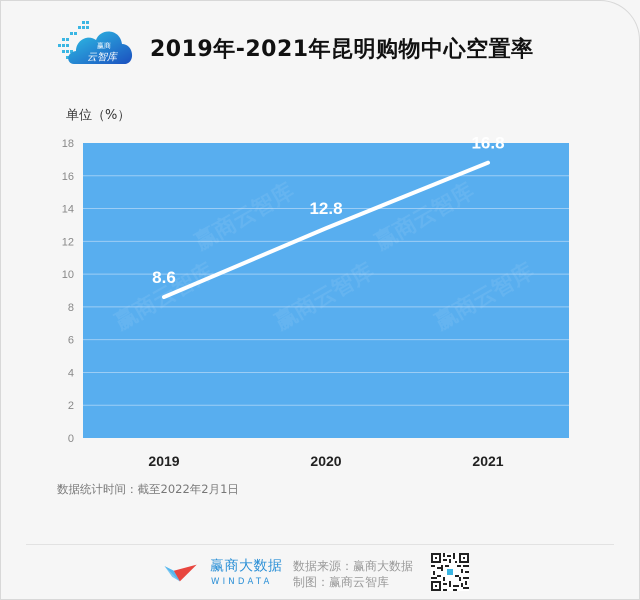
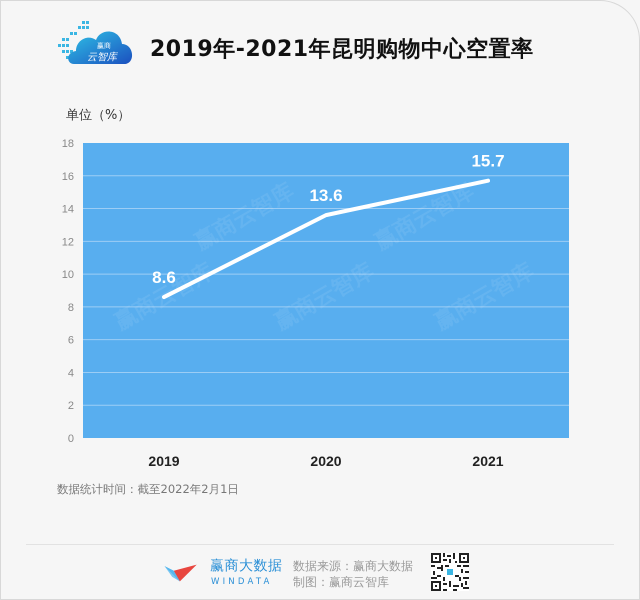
2020: 12.8 -> 13.6
2021: 16.8 -> 15.7
